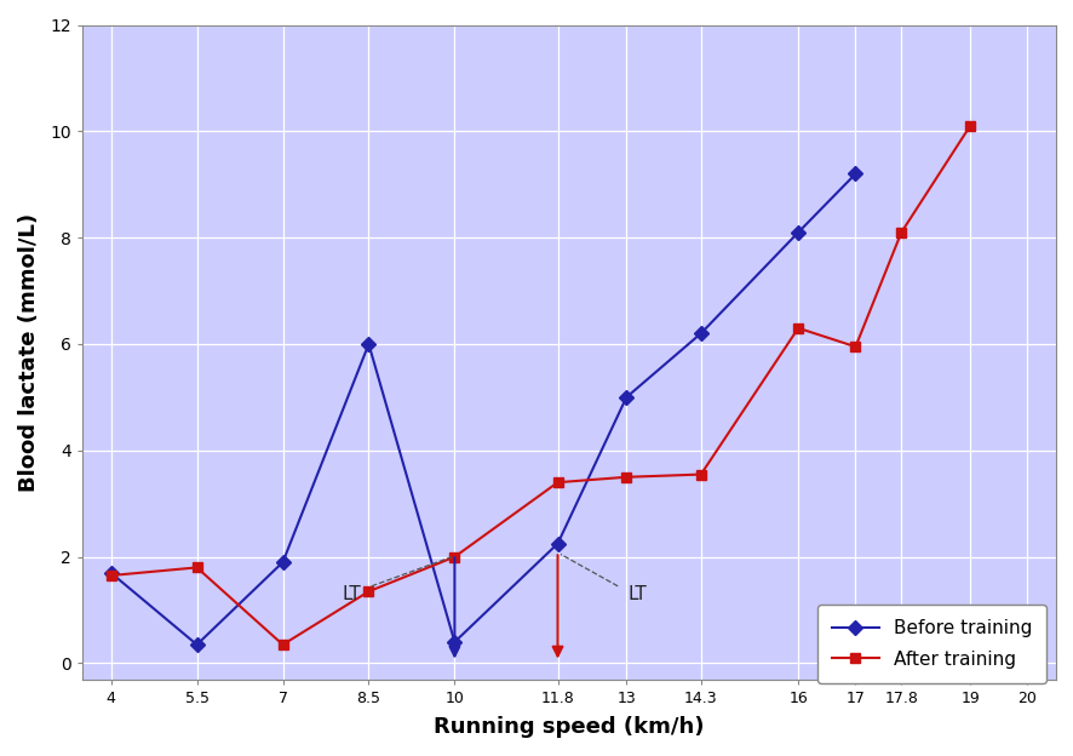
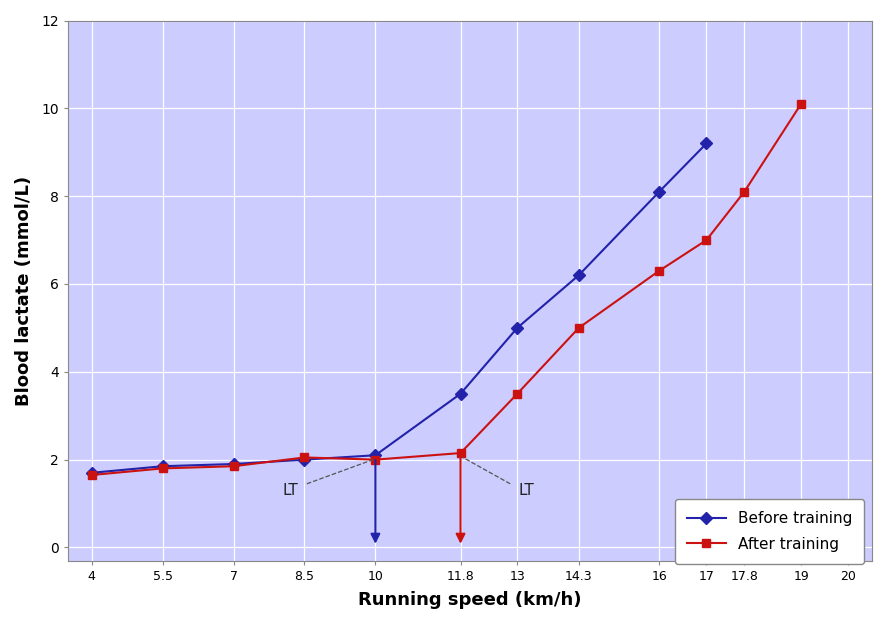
Before training/5.5: 0.35 -> 1.85
After training/7: 0.35 -> 1.85
Before training/8.5: 6.00 -> 2.00
After training/8.5: 1.35 -> 2.05
Before training/10: 0.40 -> 2.10
Before training/11.8: 2.25 -> 3.50
After training/11.8: 3.40 -> 2.15
After training/14.3: 3.55 -> 5.00
After training/17: 5.95 -> 7.00
